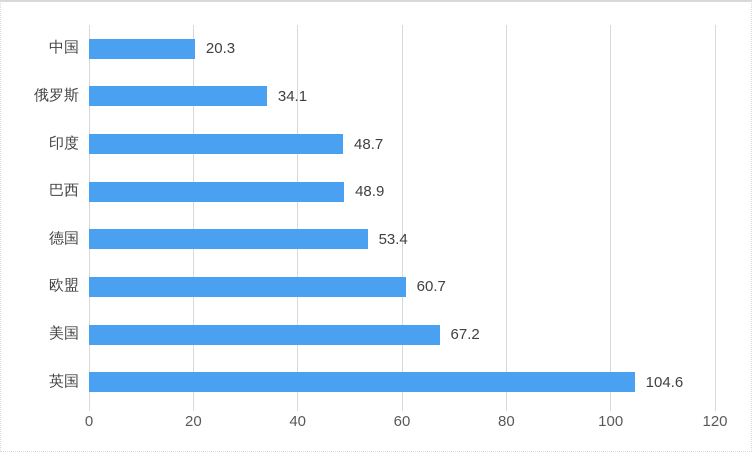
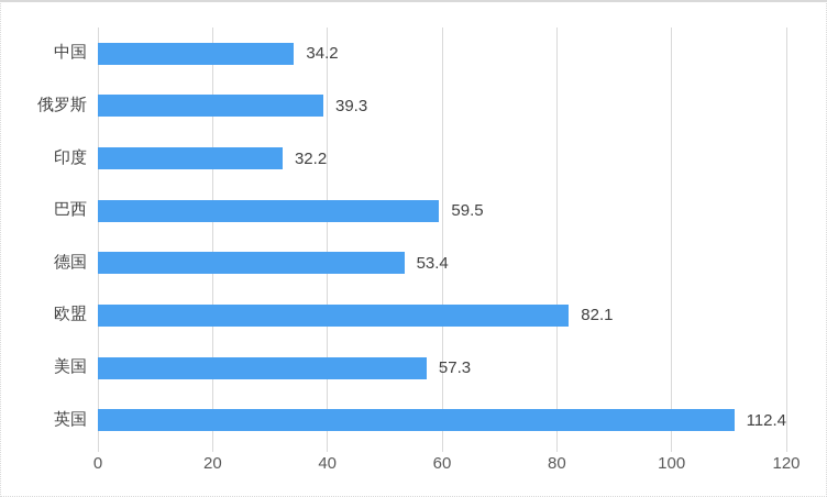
中国: 20.3 -> 34.2
俄罗斯: 34.1 -> 39.3
印度: 48.7 -> 32.2
巴西: 48.9 -> 59.5
欧盟: 60.7 -> 82.1
美国: 67.2 -> 57.3
英国: 104.6 -> 112.4
